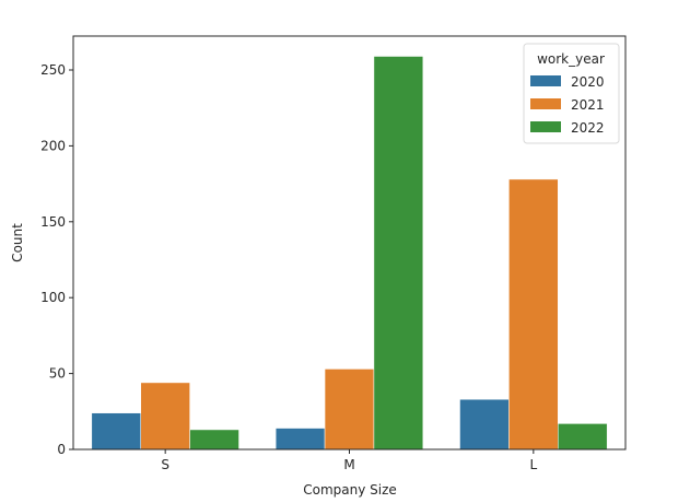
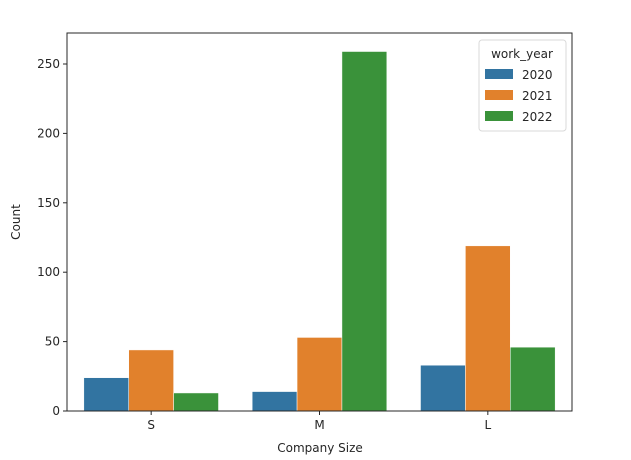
2021/L: 178 -> 119
2022/L: 17 -> 46
